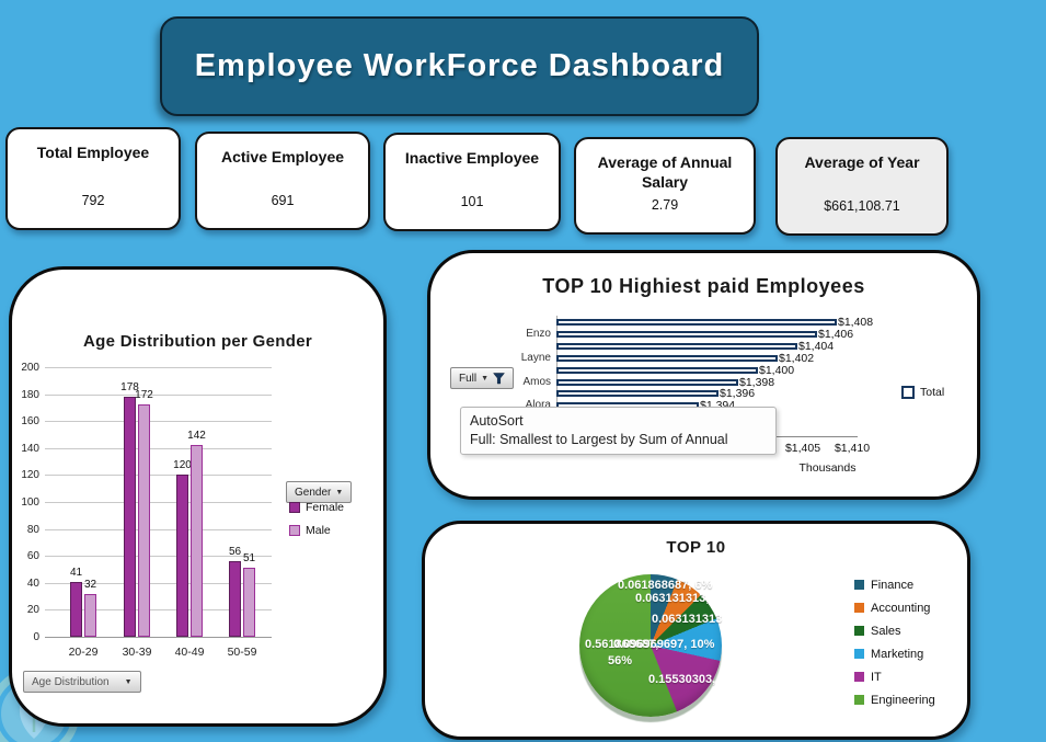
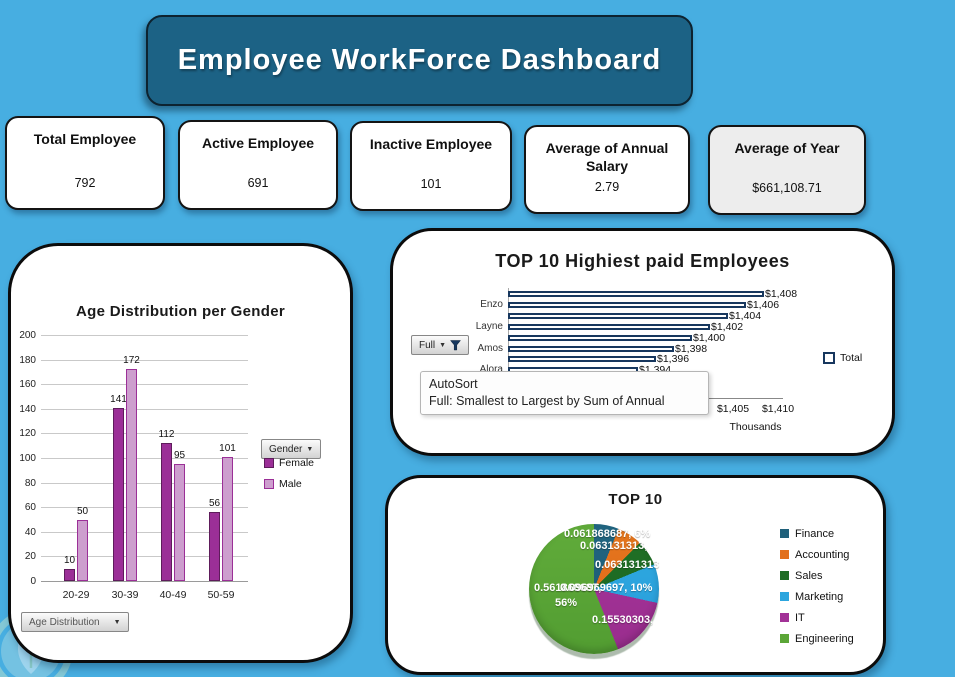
Age Distribution per Gender/Female/20-29: 41 -> 10
Age Distribution per Gender/Male/20-29: 32 -> 50
Age Distribution per Gender/Female/30-39: 178 -> 141
Age Distribution per Gender/Female/40-49: 120 -> 112
Age Distribution per Gender/Male/40-49: 142 -> 95
Age Distribution per Gender/Male/50-59: 51 -> 101
